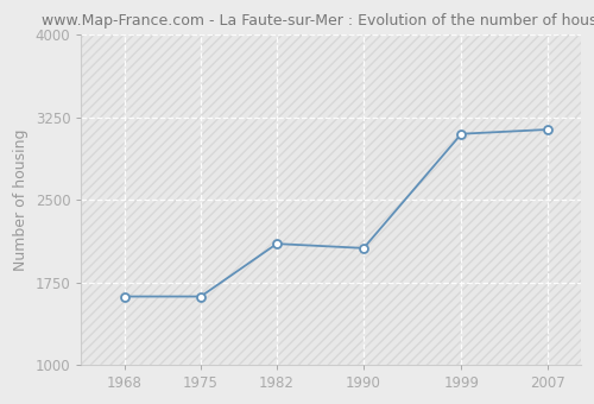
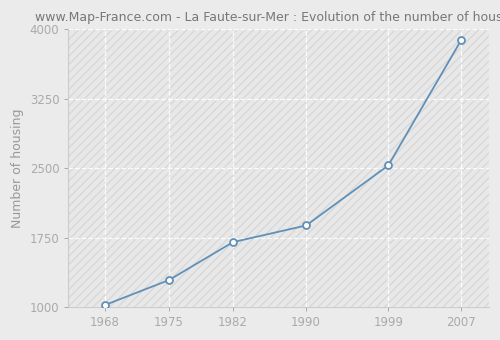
1968: 1620 -> 1020
1975: 1620 -> 1290
1982: 2100 -> 1700
1990: 2060 -> 1880
1999: 3100 -> 2530
2007: 3140 -> 3890
